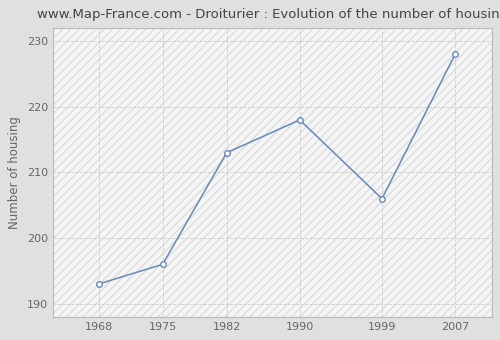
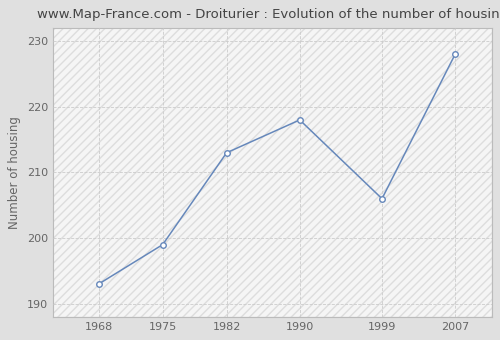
1975: 196 -> 199
